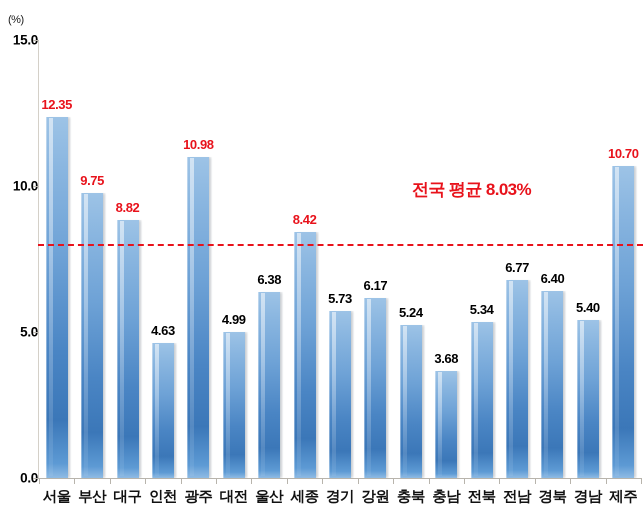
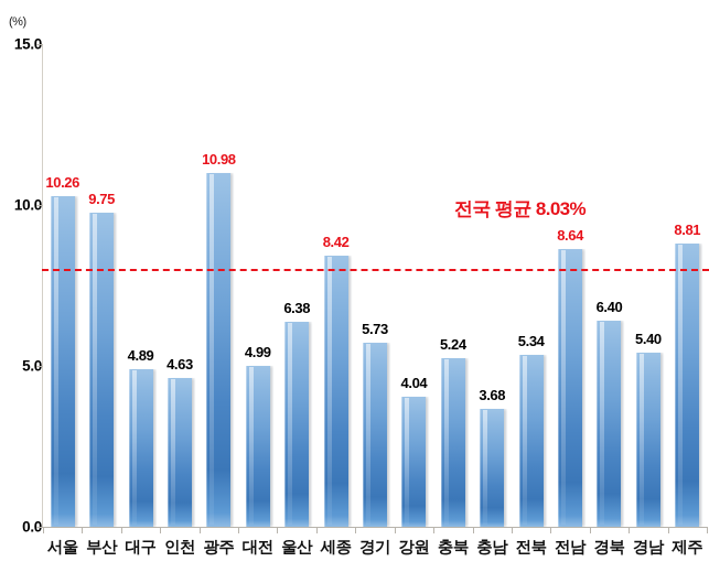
서울: 12.35 -> 10.26
대구: 8.82 -> 4.89
강원: 6.17 -> 4.04
전남: 6.77 -> 8.64
제주: 10.70 -> 8.81
